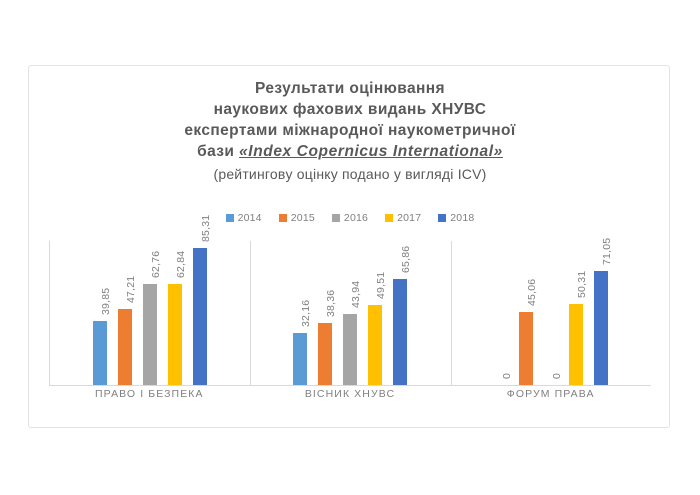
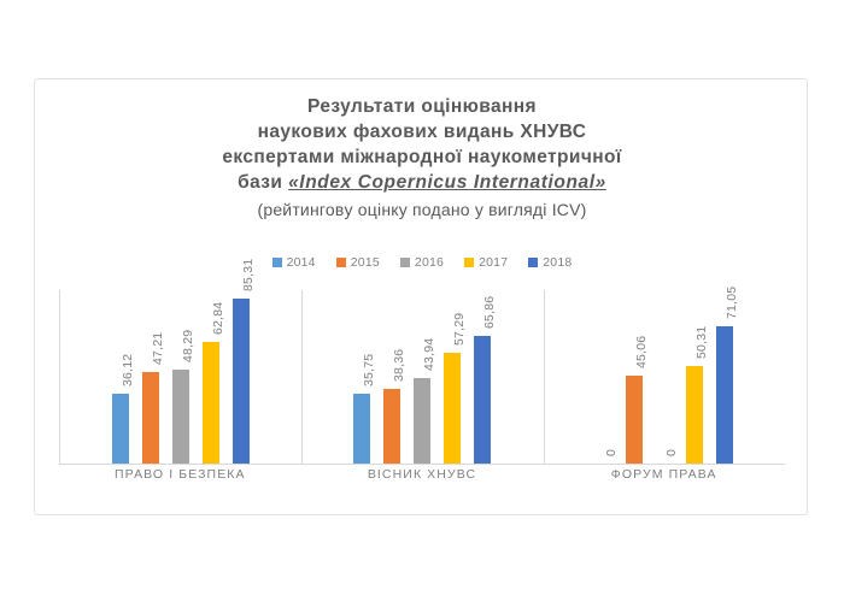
2014/ПРАВО І БЕЗПЕКА: 39,85 -> 36,12
2016/ПРАВО І БЕЗПЕКА: 62,76 -> 48,29
2014/ВІСНИК ХНУВС: 32,16 -> 35,75
2017/ВІСНИК ХНУВС: 49,51 -> 57,29
